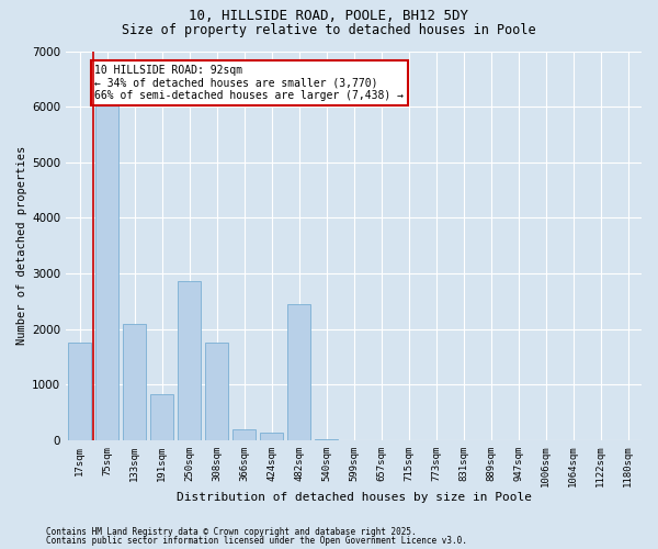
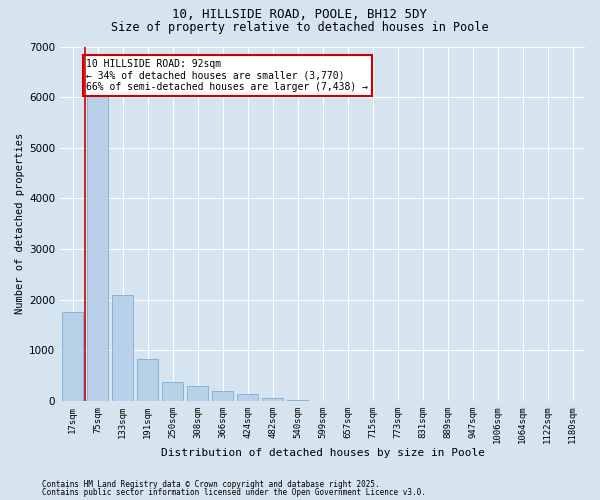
250sqm: 2860 -> 370
308sqm: 1760 -> 290
482sqm: 2440 -> 60
